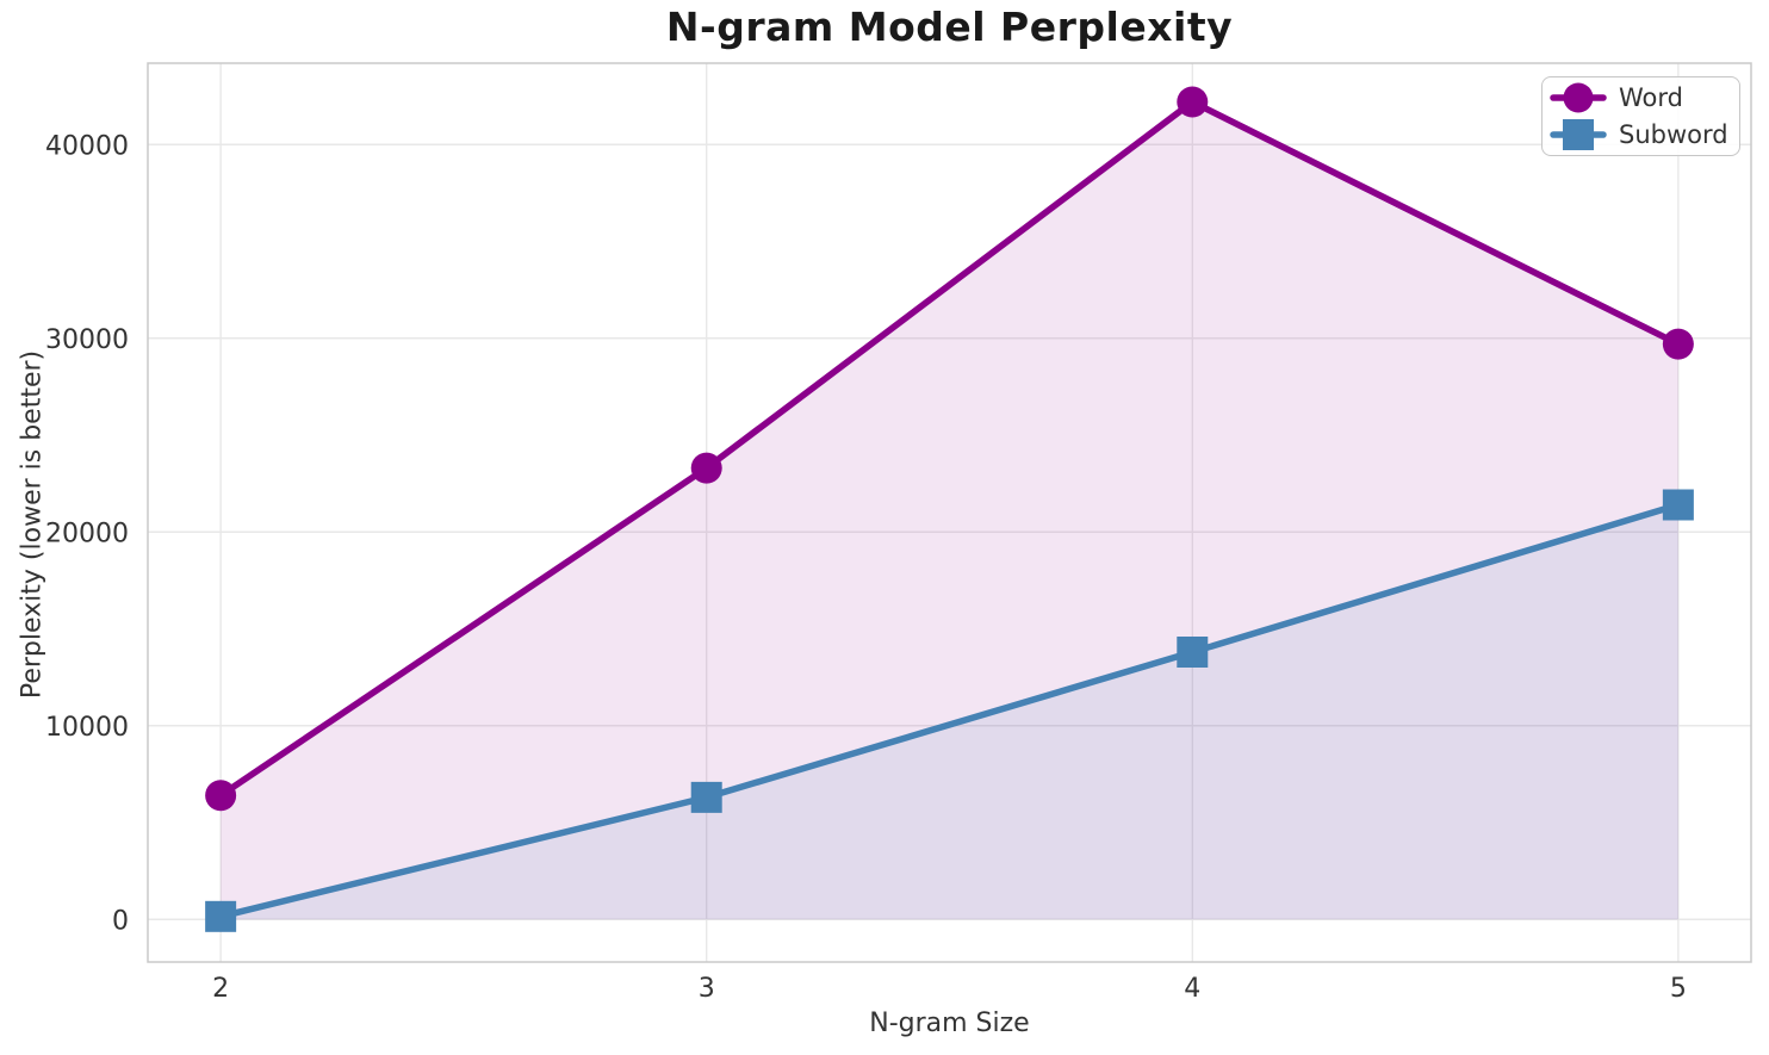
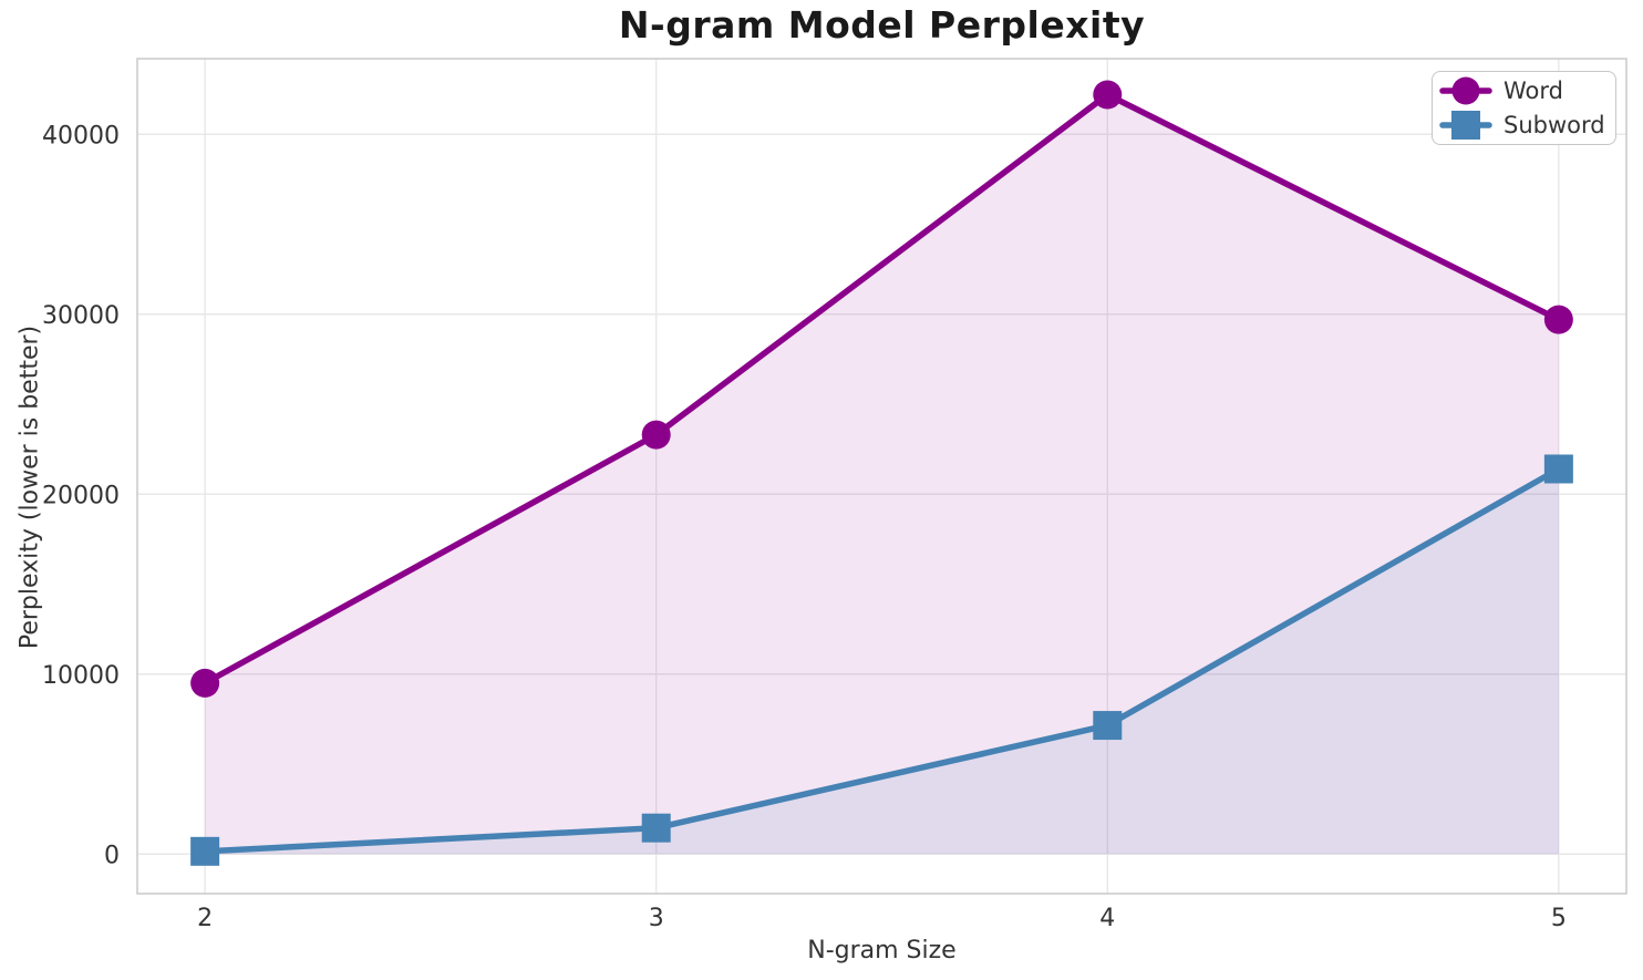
Word/2: 6400 -> 9500
Subword/3: 6300 -> 1400
Subword/4: 13800 -> 7200
